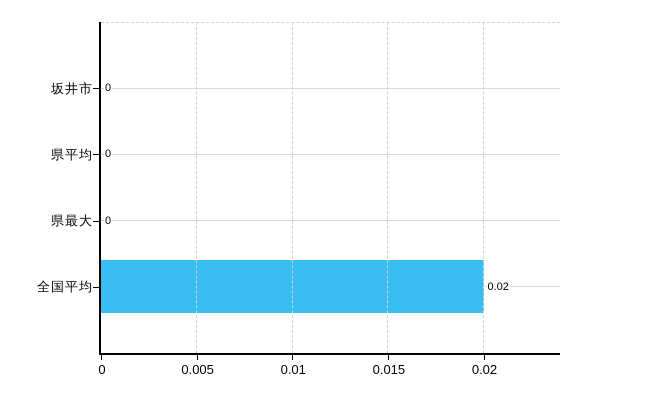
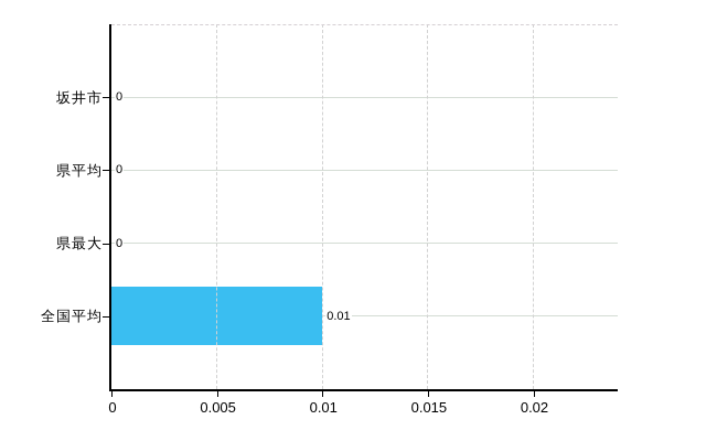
全国平均: 0.02 -> 0.01
